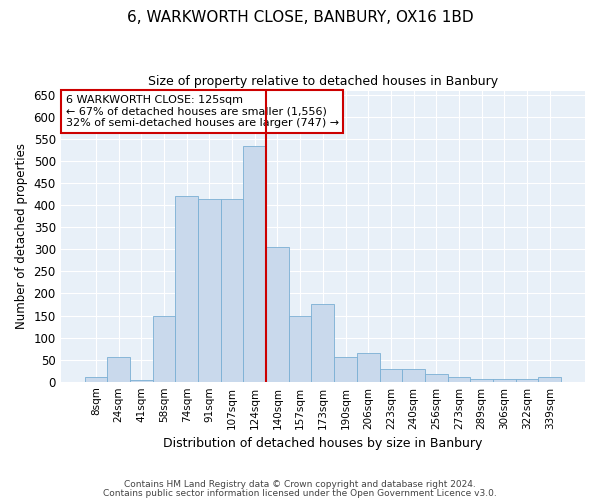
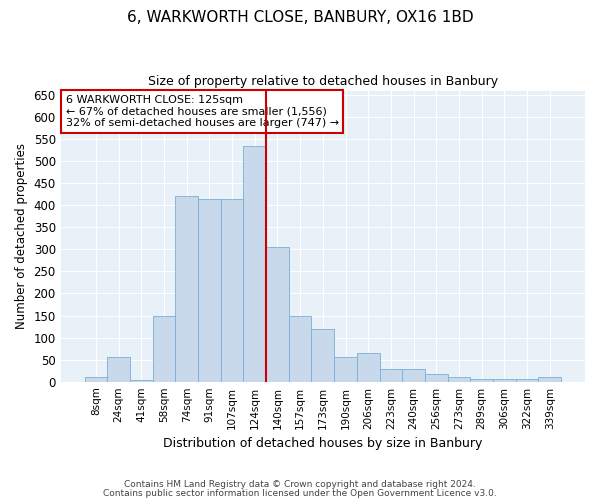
173sqm: 175 -> 120
